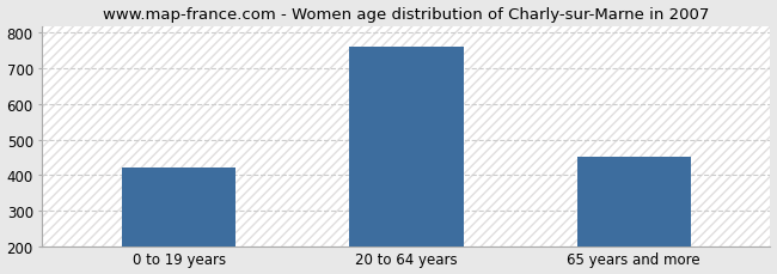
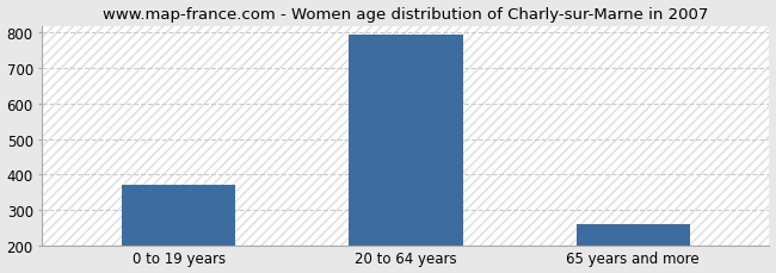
0 to 19 years: 420 -> 370
20 to 64 years: 760 -> 795
65 years and more: 450 -> 260
